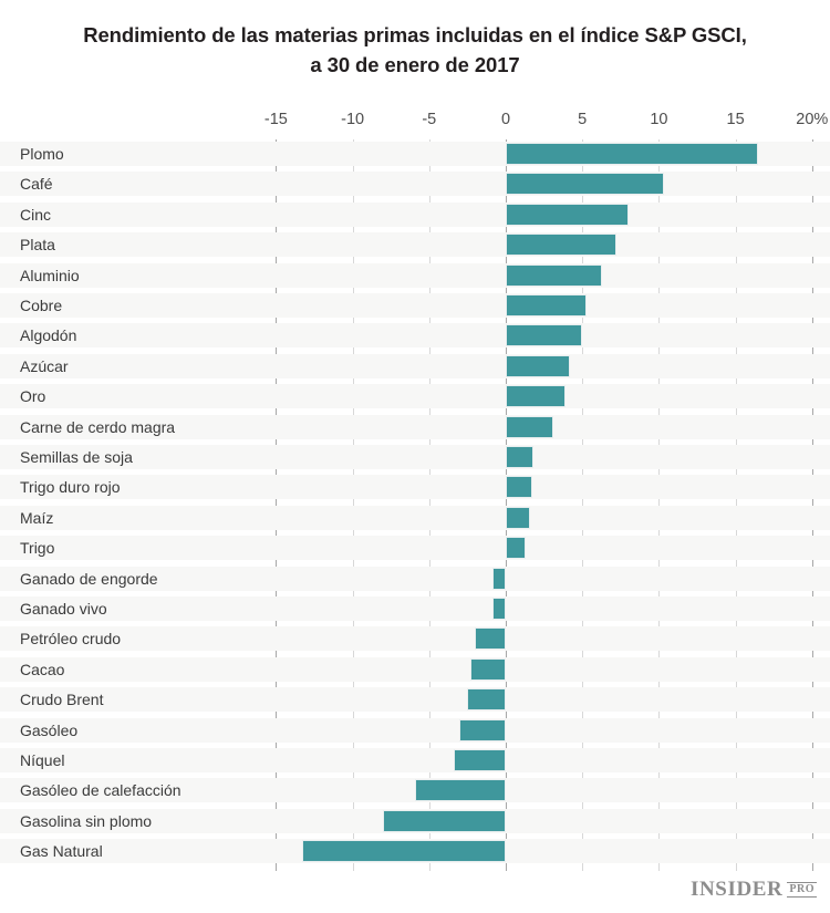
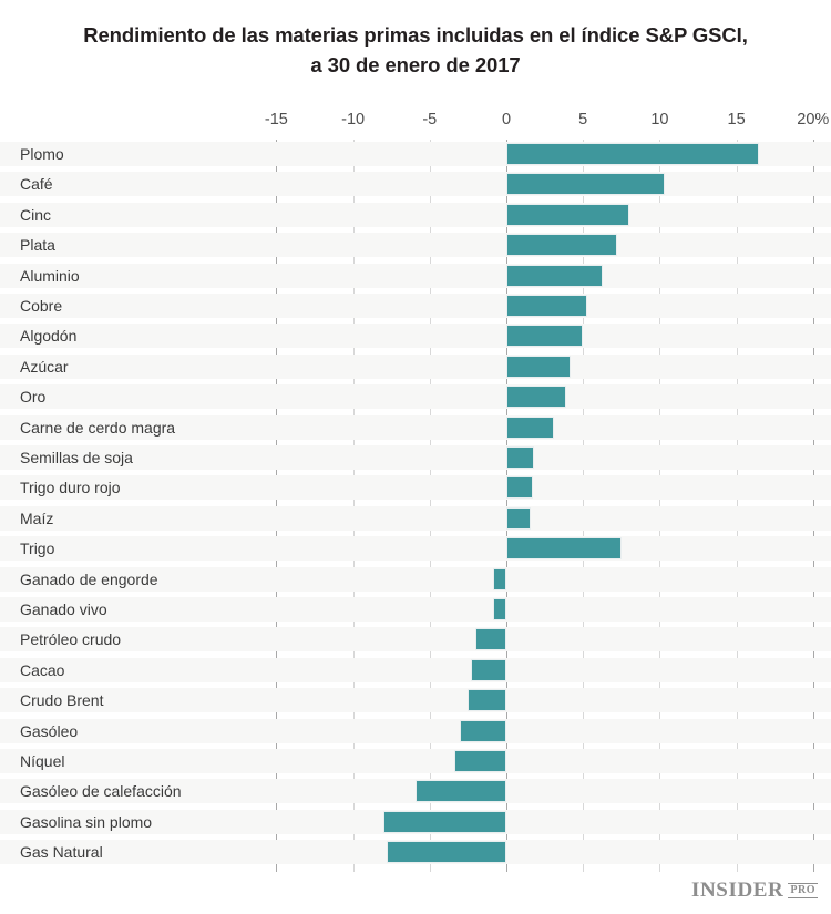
Trigo: 1.3% -> 7.5%
Gas Natural: -13.3% -> -7.8%
